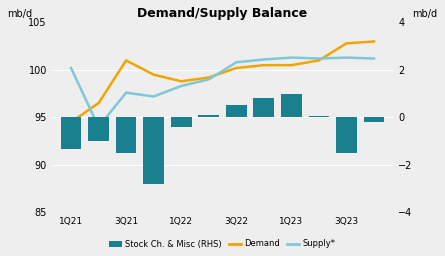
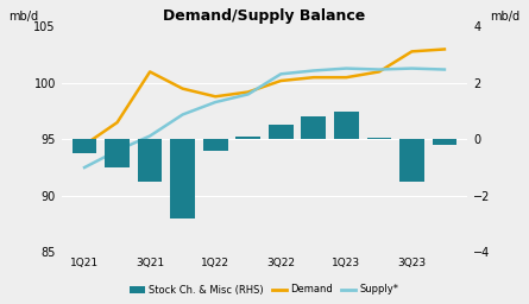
Supply*/1Q21: 100.2 -> 92.5
Stock Ch. & Misc (RHS)/1Q21: -1.35 -> -0.50
Supply*/3Q21: 97.6 -> 95.3
